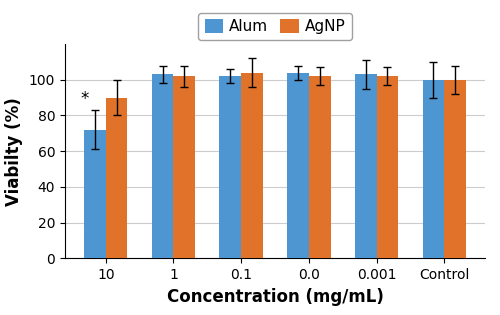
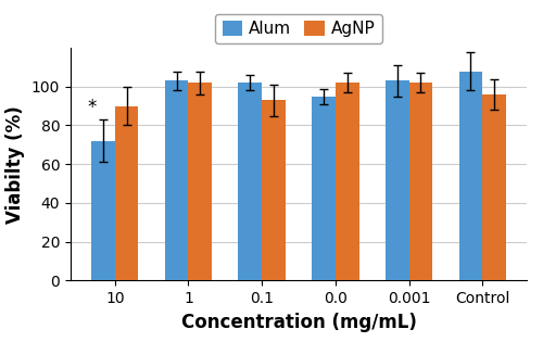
AgNP/0.1: 104 -> 93
Alum/0.0: 104 -> 95
Alum/Control: 100 -> 108
AgNP/Control: 100 -> 96
